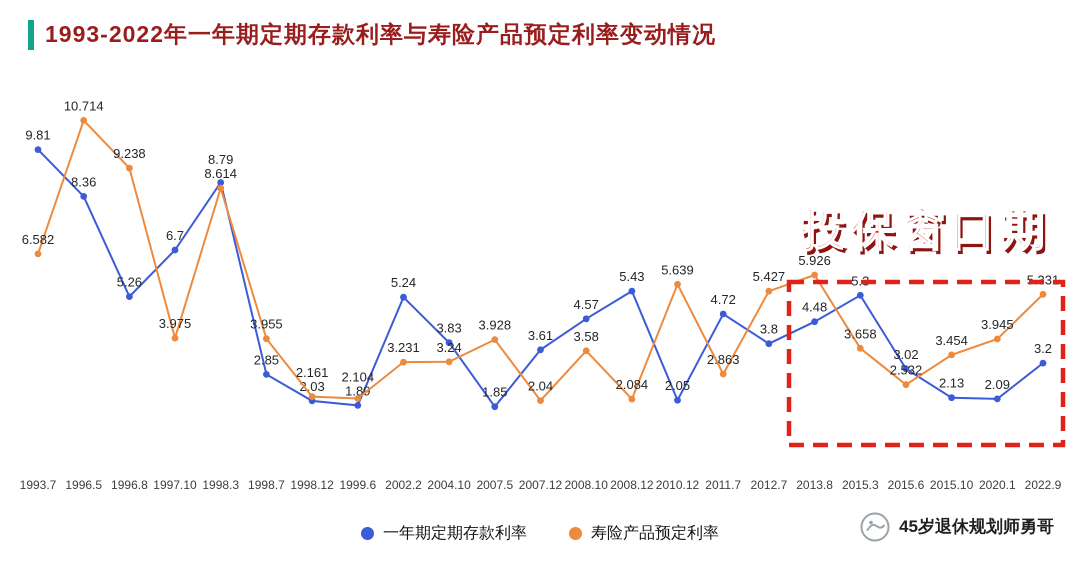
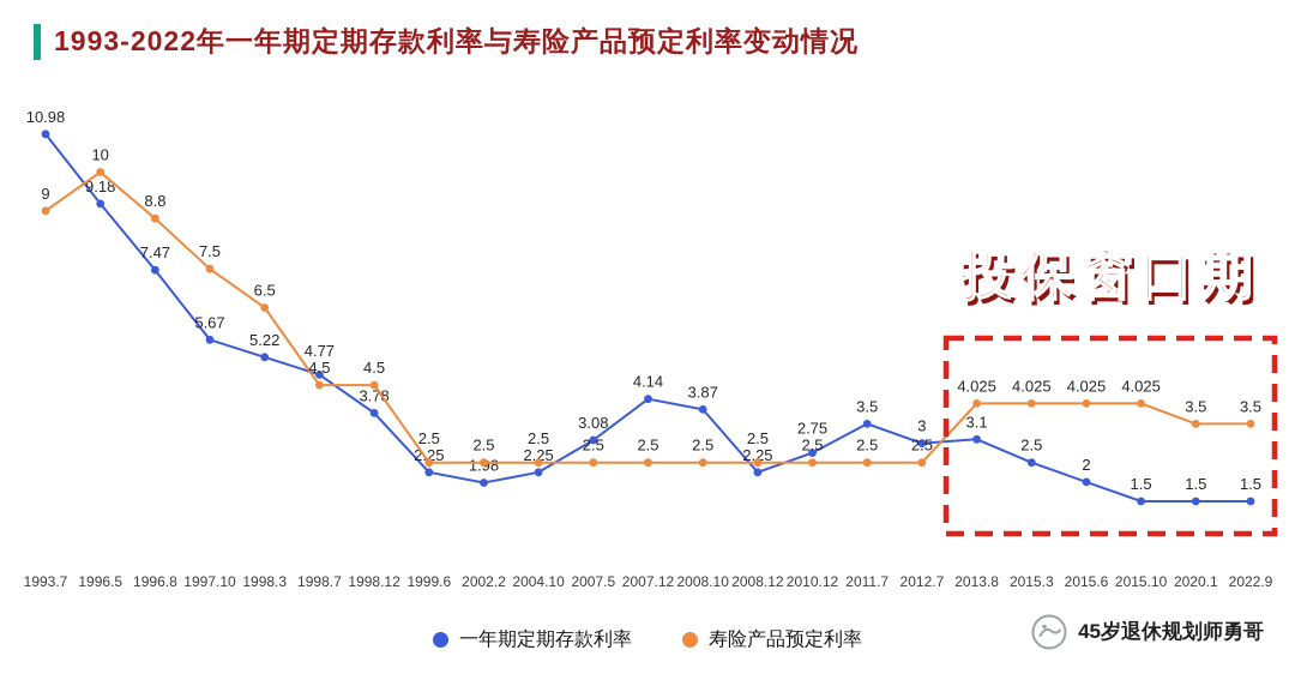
一年期定期存款利率/1993.7: 9.81 -> 10.98
寿险产品预定利率/1993.7: 6.582 -> 9
一年期定期存款利率/1996.5: 8.36 -> 9.18
寿险产品预定利率/1996.5: 10.714 -> 10
一年期定期存款利率/1996.8: 5.26 -> 7.47
寿险产品预定利率/1996.8: 9.238 -> 8.8
一年期定期存款利率/1997.10: 6.7 -> 5.67
寿险产品预定利率/1997.10: 3.975 -> 7.5
一年期定期存款利率/1998.3: 8.79 -> 5.22
寿险产品预定利率/1998.3: 8.614 -> 6.5
一年期定期存款利率/1998.7: 2.85 -> 4.77
寿险产品预定利率/1998.7: 3.955 -> 4.5
一年期定期存款利率/1998.12: 2.03 -> 3.78
寿险产品预定利率/1998.12: 2.161 -> 4.5
一年期定期存款利率/1999.6: 1.89 -> 2.25
寿险产品预定利率/1999.6: 2.104 -> 2.5
一年期定期存款利率/2002.2: 5.24 -> 1.98
寿险产品预定利率/2002.2: 3.231 -> 2.5
一年期定期存款利率/2004.10: 3.83 -> 2.25
寿险产品预定利率/2004.10: 3.24 -> 2.5
一年期定期存款利率/2007.5: 1.85 -> 3.08
寿险产品预定利率/2007.5: 3.928 -> 2.5
一年期定期存款利率/2007.12: 3.61 -> 4.14
寿险产品预定利率/2007.12: 2.04 -> 2.5
一年期定期存款利率/2008.10: 4.57 -> 3.87
寿险产品预定利率/2008.10: 3.58 -> 2.5
一年期定期存款利率/2008.12: 5.43 -> 2.25
寿险产品预定利率/2008.12: 2.084 -> 2.5
一年期定期存款利率/2010.12: 2.05 -> 2.75
寿险产品预定利率/2010.12: 5.639 -> 2.5
一年期定期存款利率/2011.7: 4.72 -> 3.5
寿险产品预定利率/2011.7: 2.863 -> 2.5
一年期定期存款利率/2012.7: 3.8 -> 3
寿险产品预定利率/2012.7: 5.427 -> 2.5
一年期定期存款利率/2013.8: 4.48 -> 3.1
寿险产品预定利率/2013.8: 5.926 -> 4.025
一年期定期存款利率/2015.3: 5.3 -> 2.5
寿险产品预定利率/2015.3: 3.658 -> 4.025
一年期定期存款利率/2015.6: 3.02 -> 2
寿险产品预定利率/2015.6: 2.532 -> 4.025
一年期定期存款利率/2015.10: 2.13 -> 1.5
寿险产品预定利率/2015.10: 3.454 -> 4.025
一年期定期存款利率/2020.1: 2.09 -> 1.5
寿险产品预定利率/2020.1: 3.945 -> 3.5
一年期定期存款利率/2022.9: 3.2 -> 1.5
寿险产品预定利率/2022.9: 5.331 -> 3.5
